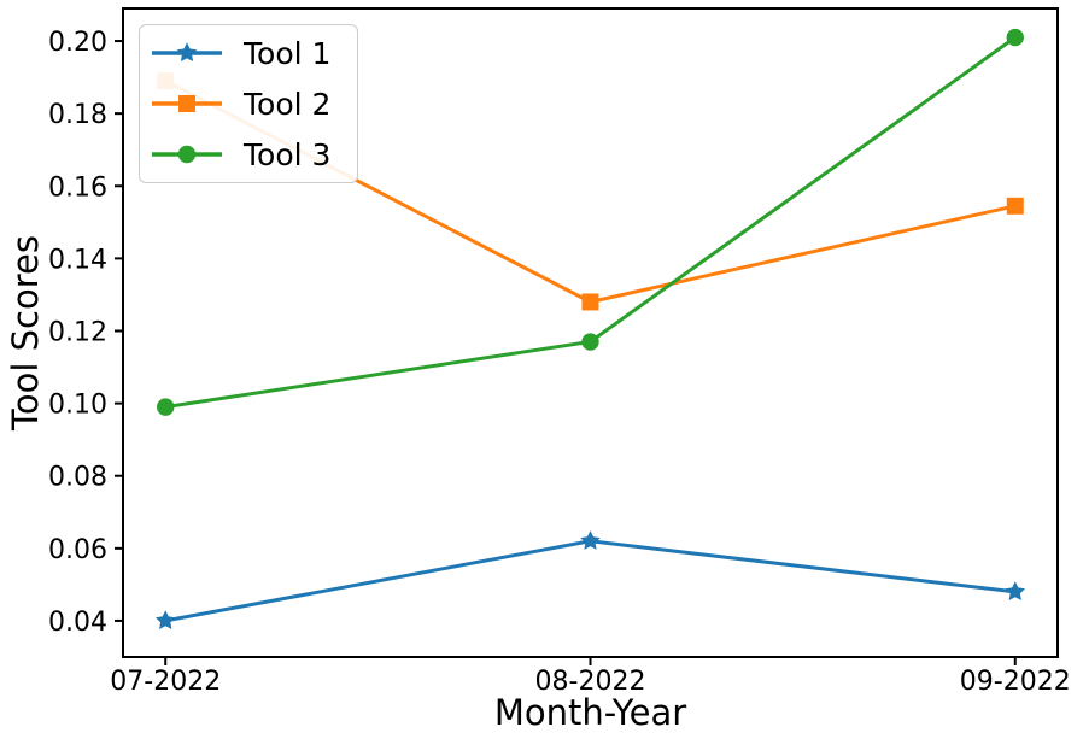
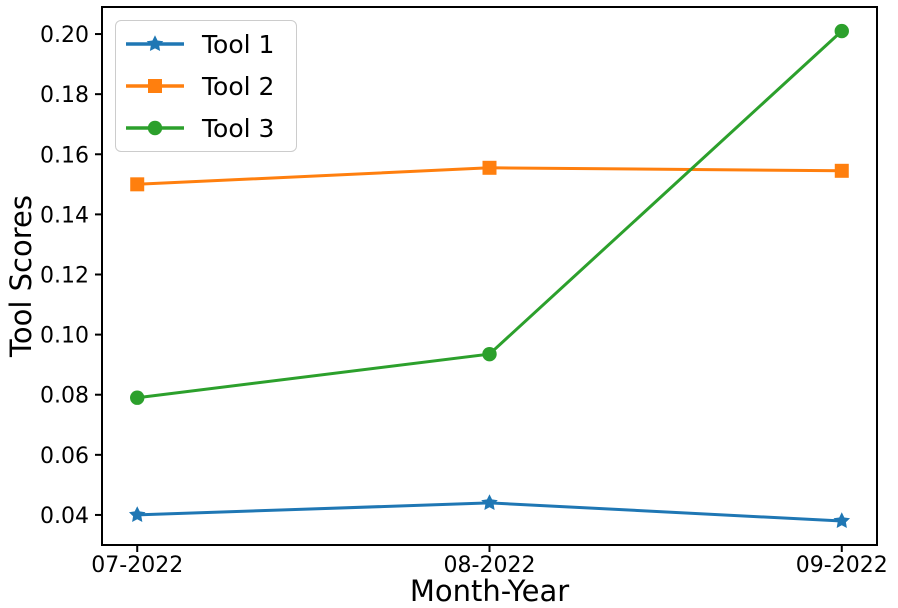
Tool 2/07-2022: 0.189 -> 0.150
Tool 3/07-2022: 0.099 -> 0.079
Tool 1/08-2022: 0.062 -> 0.044
Tool 2/08-2022: 0.128 -> 0.155
Tool 3/08-2022: 0.117 -> 0.093
Tool 1/09-2022: 0.048 -> 0.038
